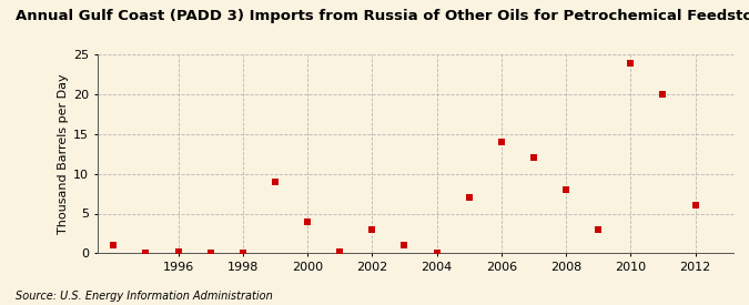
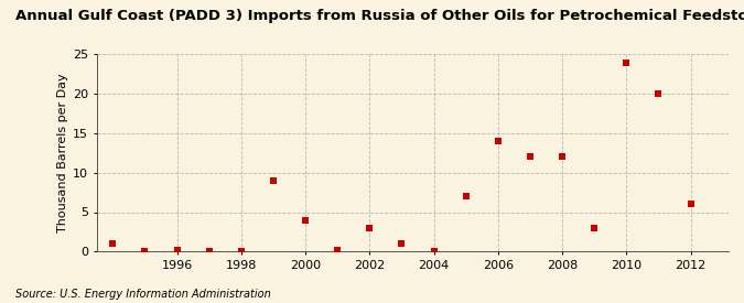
2008: 8.0 -> 12.0
